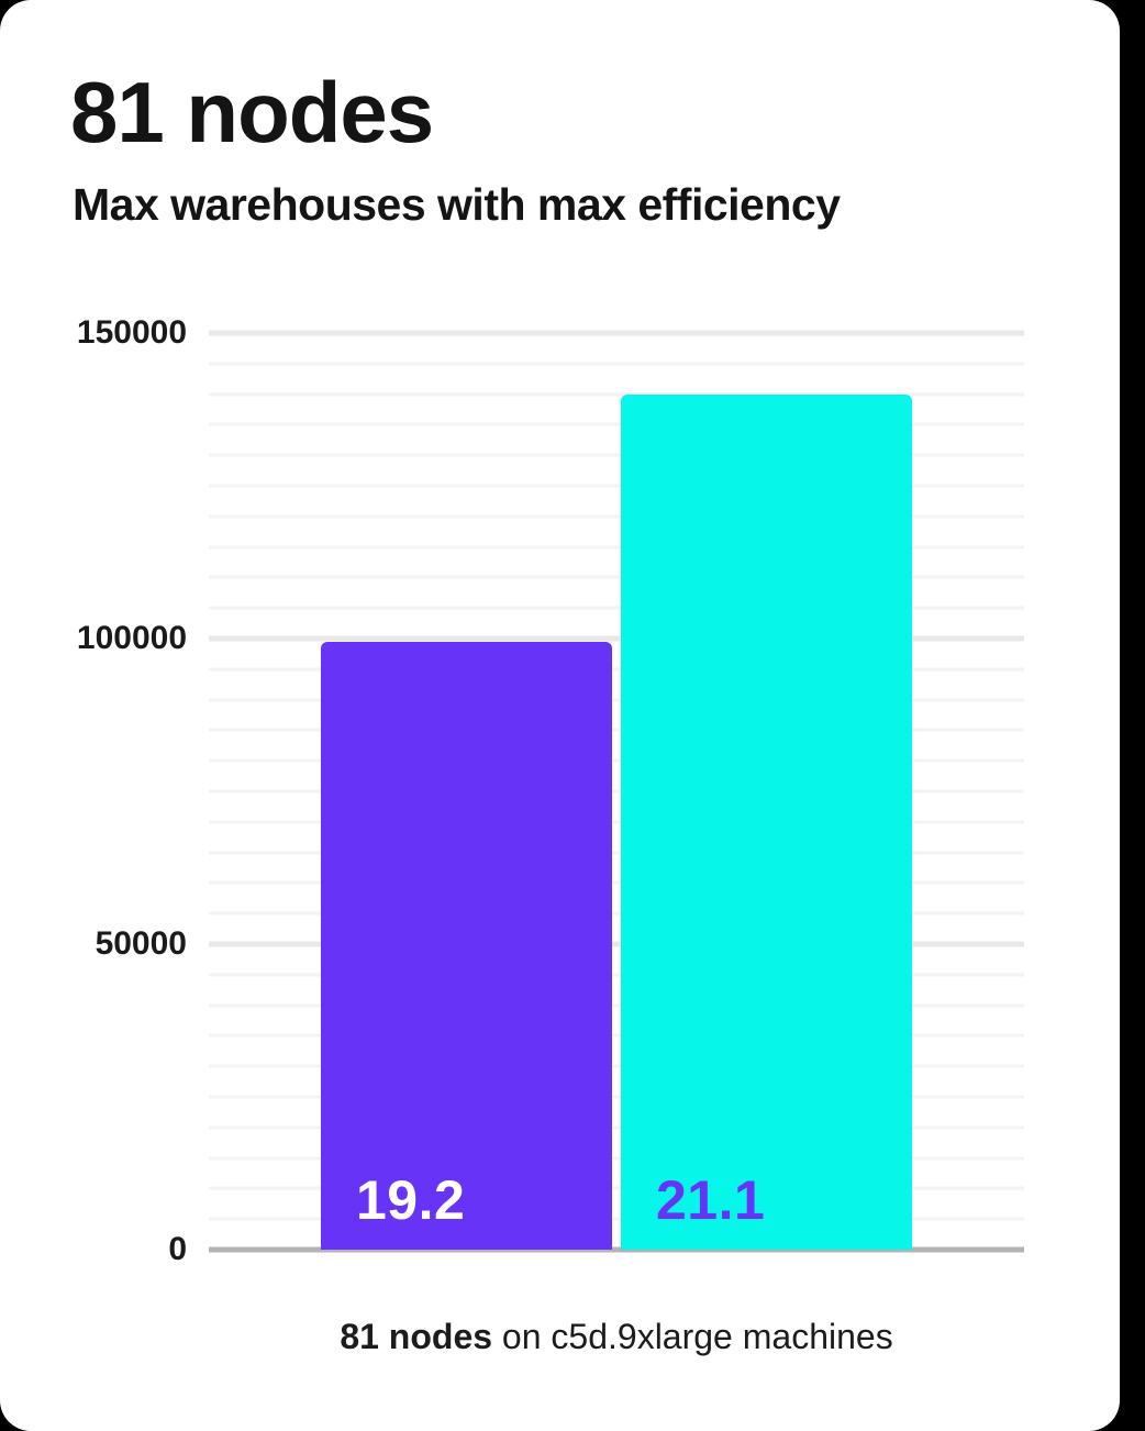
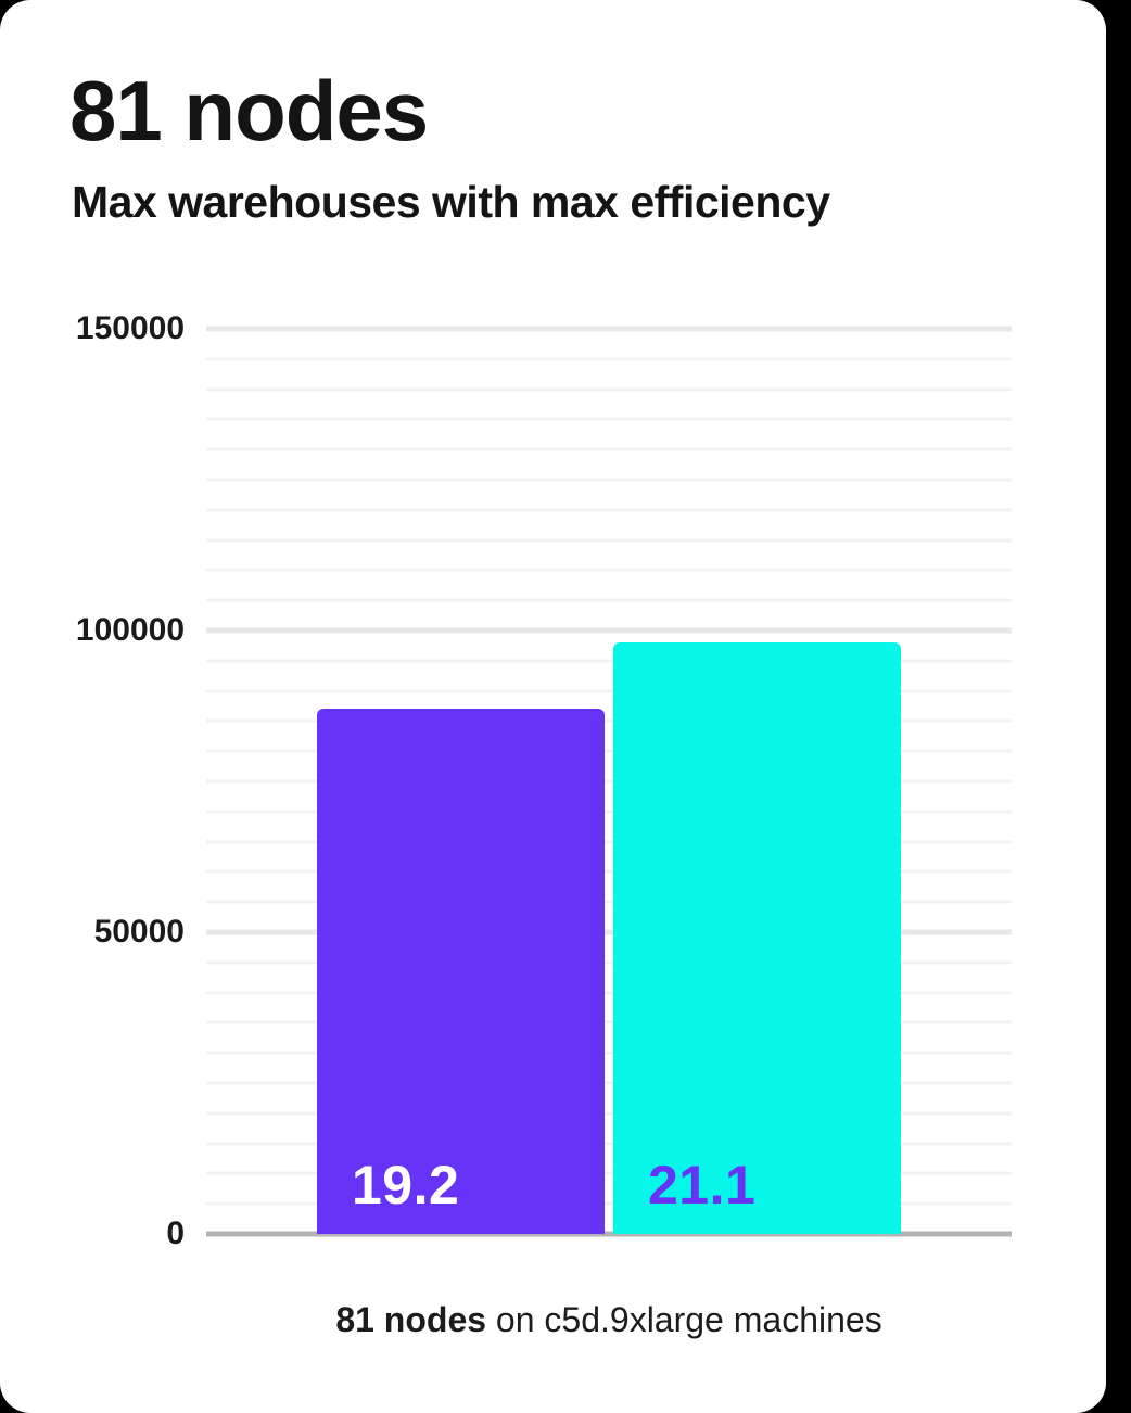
19.2: 100000 -> 87000
21.1: 140000 -> 98000
